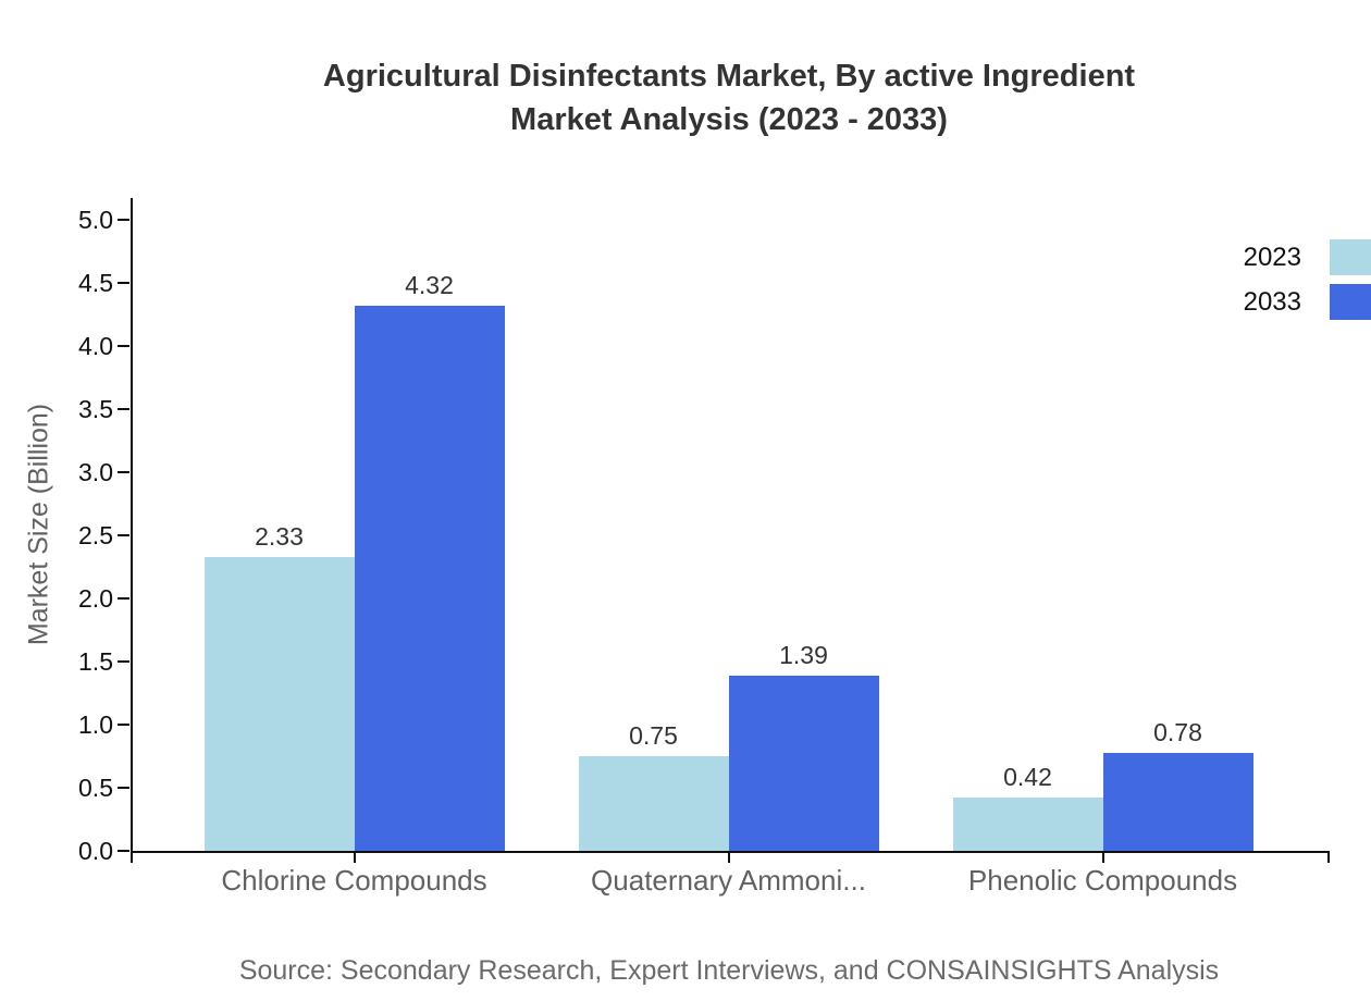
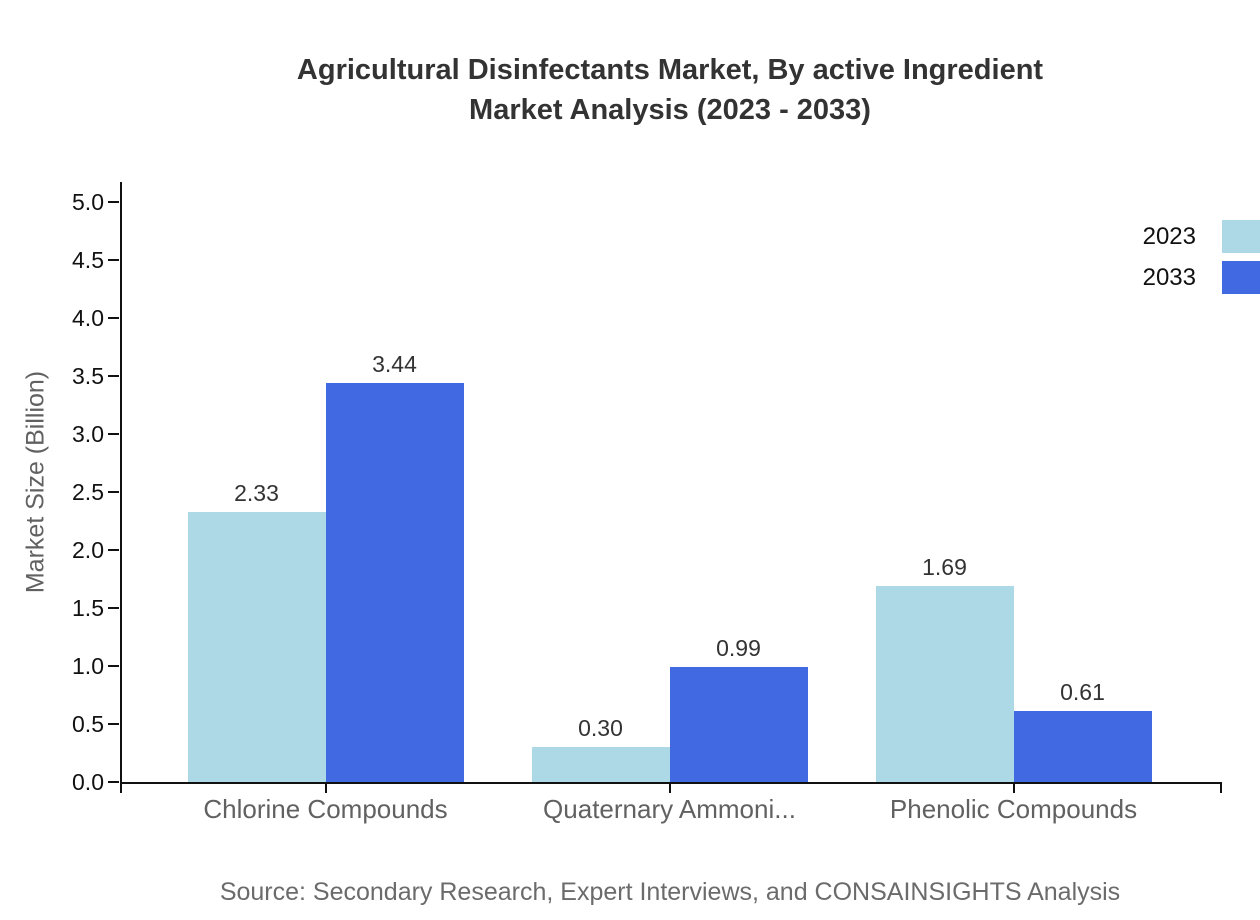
2033/Chlorine Compounds: 4.32 -> 3.44
2023/Quaternary Ammoni...: 0.75 -> 0.30
2033/Quaternary Ammoni...: 1.39 -> 0.99
2023/Phenolic Compounds: 0.42 -> 1.69
2033/Phenolic Compounds: 0.78 -> 0.61
